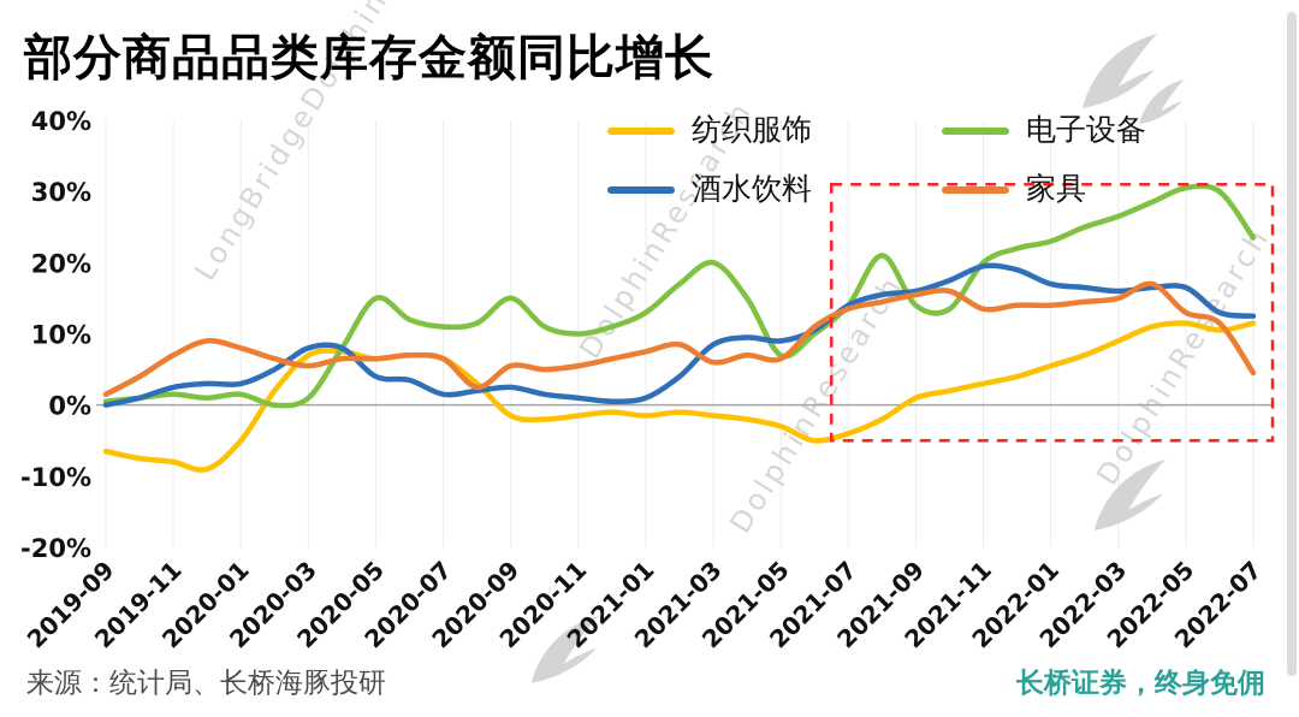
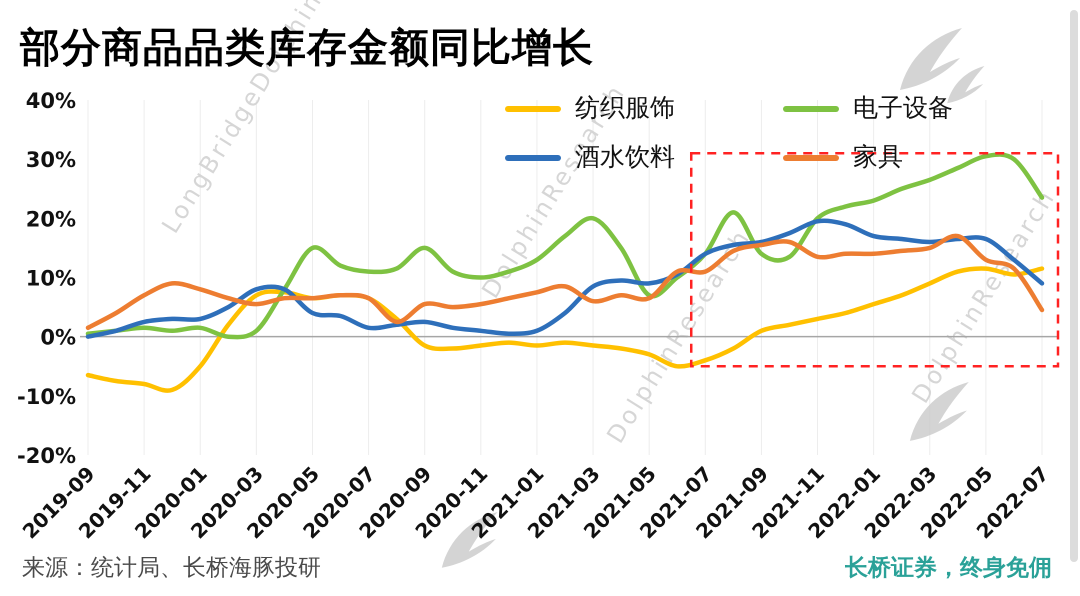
家具/2021-07: 14% -> 11%
酒水饮料/2022-07: 12% -> 9%
